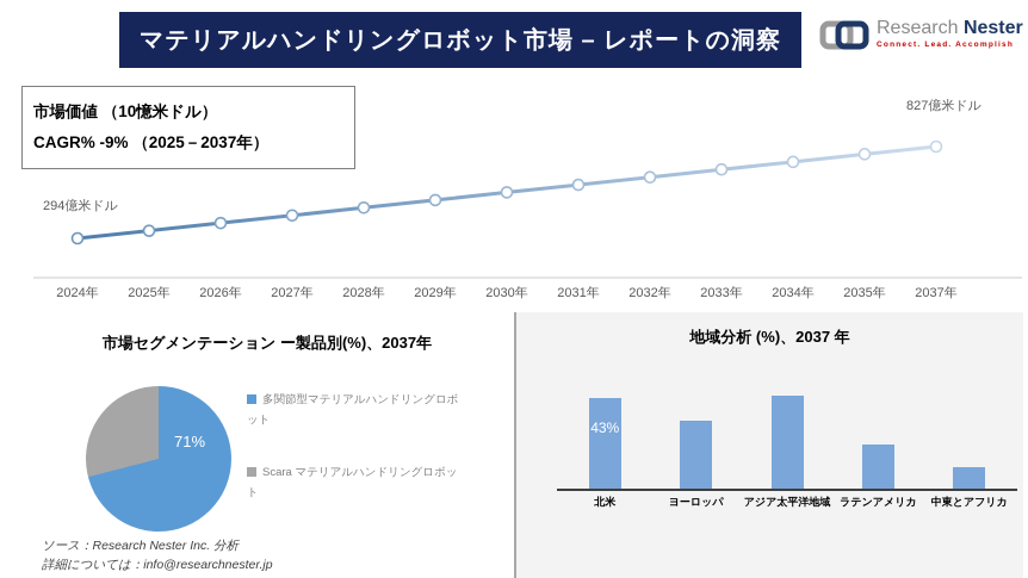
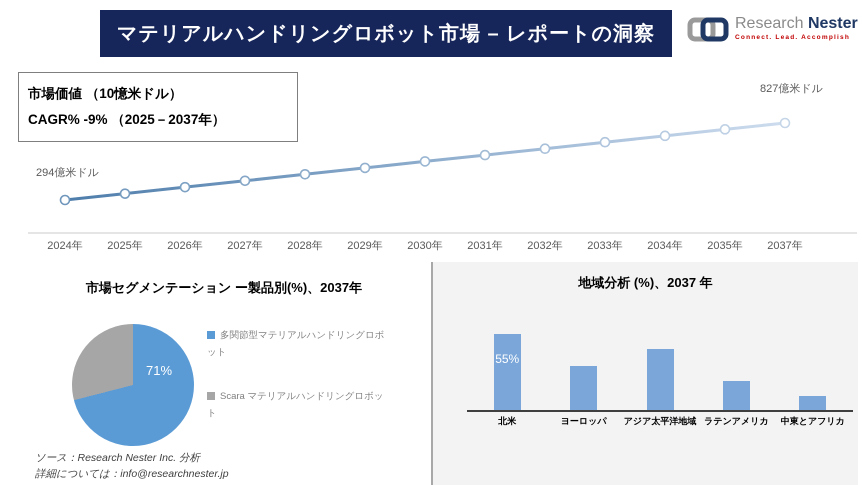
地域分析 (%)、2037 年/北米: 43% -> 55%
